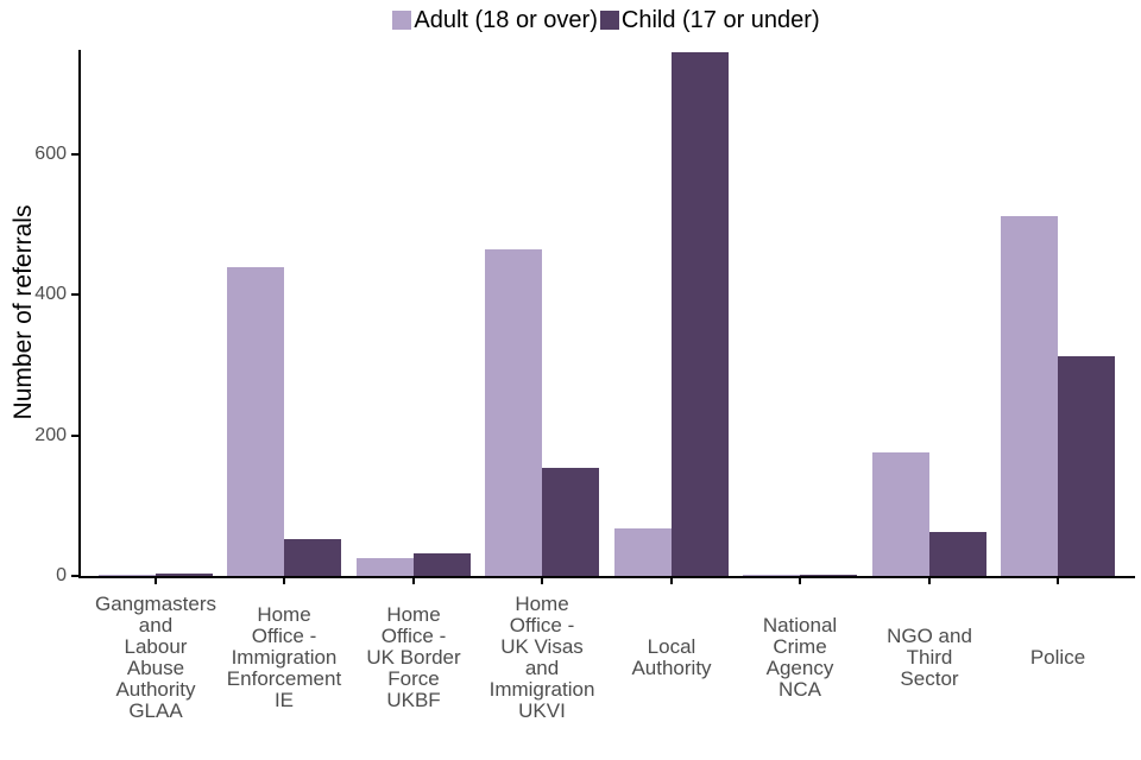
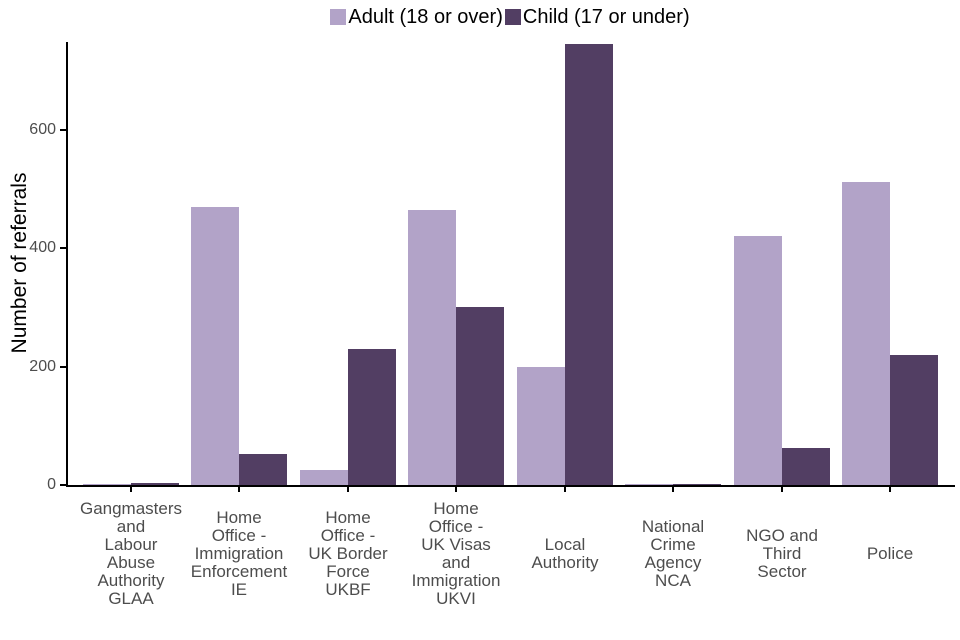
Adult (18 or over)/Home Office - Immigration Enforcement IE: 440 -> 470
Child (17 or under)/Home Office - UK Border Force UKBF: 30 -> 230
Child (17 or under)/Home Office - UK Visas and Immigration UKVI: 150 -> 300
Adult (18 or over)/Local Authority: 70 -> 200
Adult (18 or over)/NGO and Third Sector: 180 -> 420
Child (17 or under)/Police: 310 -> 220
